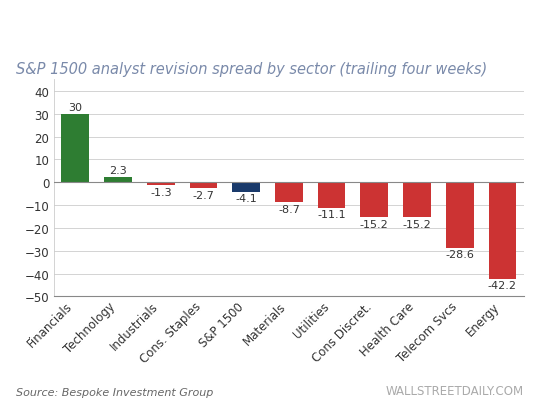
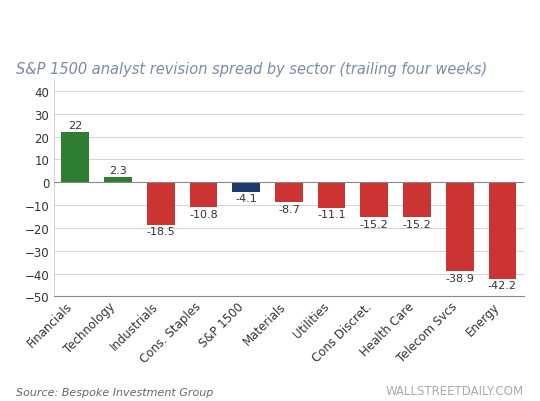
Financials: 30 -> 22
Industrials: -1.3 -> -18.5
Cons. Staples: -2.7 -> -10.8
Telecom Svcs: -28.6 -> -38.9
